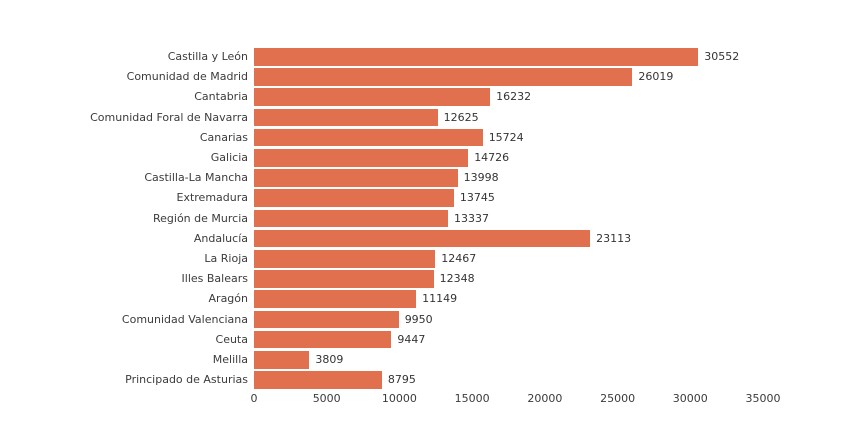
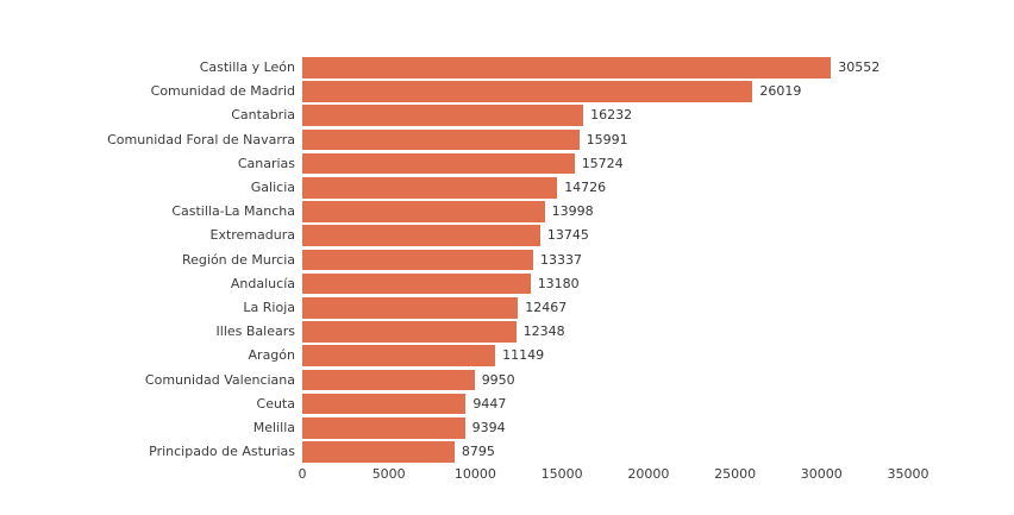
Comunidad Foral de Navarra: 12625 -> 15991
Andalucía: 23113 -> 13180
Melilla: 3809 -> 9394
